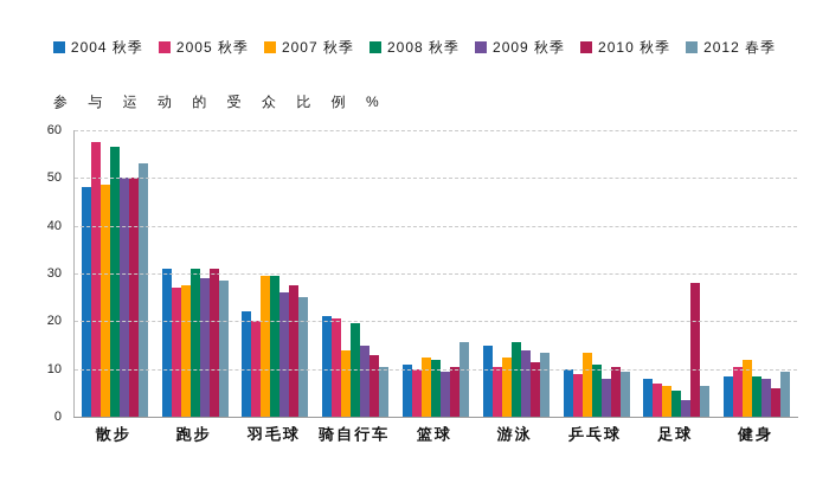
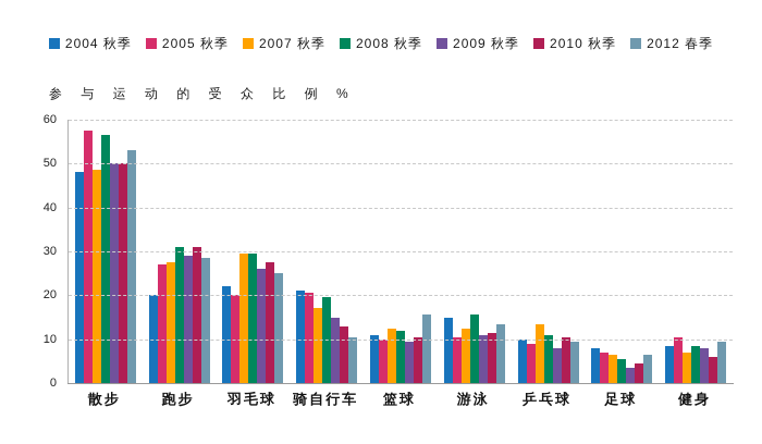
2004 秋季/跑步: 31 -> 20
2007 秋季/骑自行车: 14 -> 17
2009 秋季/游泳: 14 -> 11
2010 秋季/足球: 28 -> 4
2007 秋季/健身: 12 -> 7
